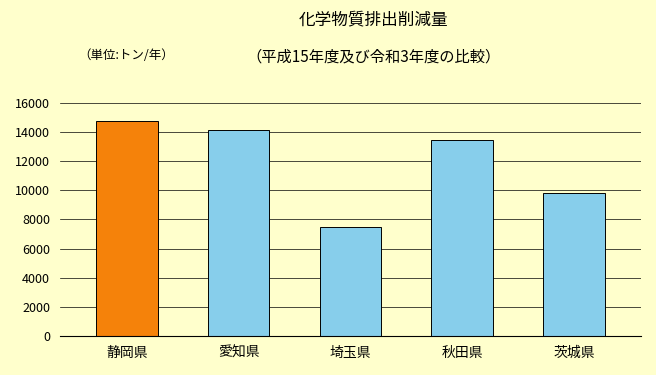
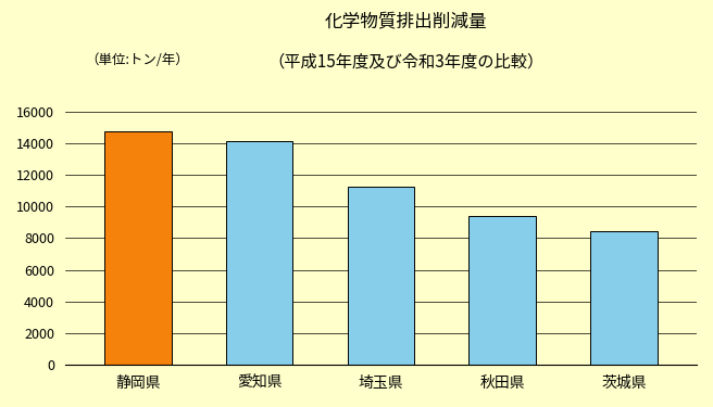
埼玉県: 7500 -> 11200
秋田県: 13400 -> 9400
茨城県: 9800 -> 8400
